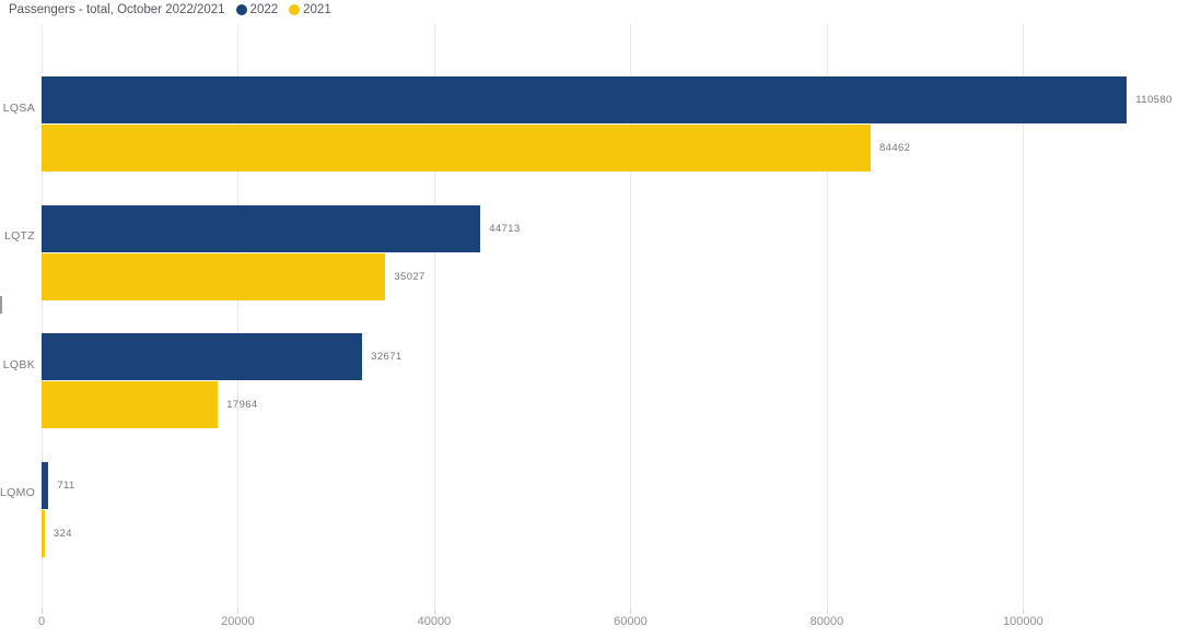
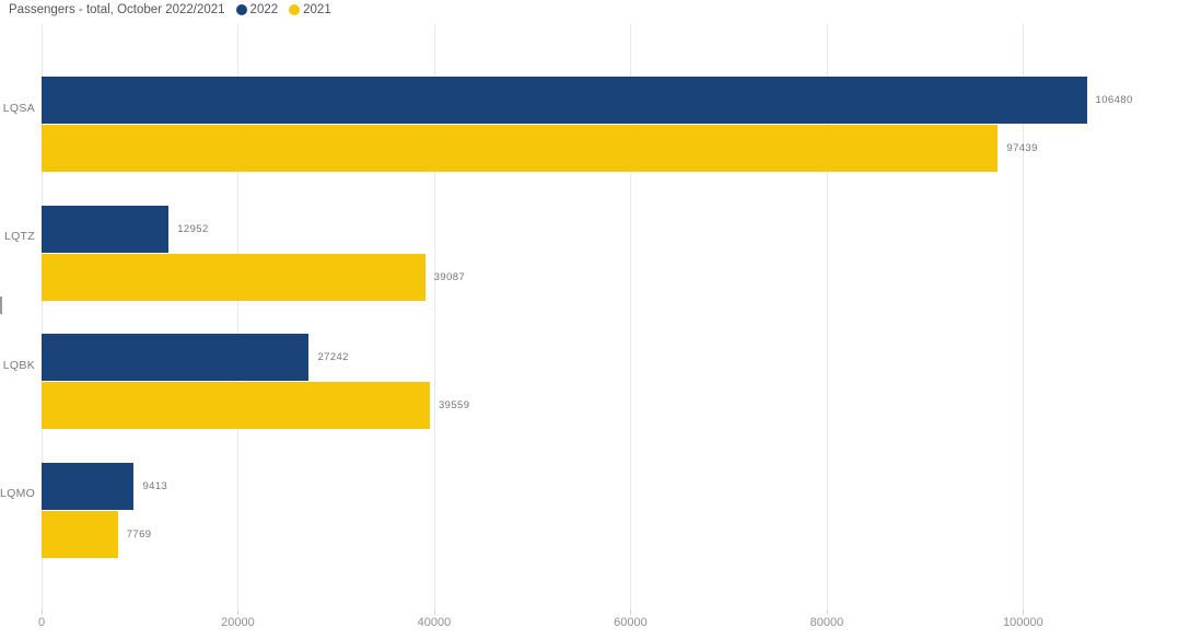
2022/LQSA: 110580 -> 106480
2021/LQSA: 84462 -> 97439
2022/LQTZ: 44713 -> 12952
2021/LQTZ: 35027 -> 39087
2022/LQBK: 32671 -> 27242
2021/LQBK: 17964 -> 39559
2022/LQMO: 711 -> 9413
2021/LQMO: 324 -> 7769
